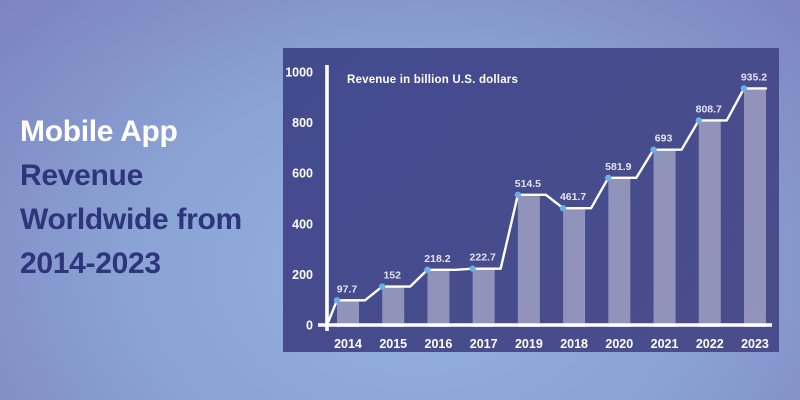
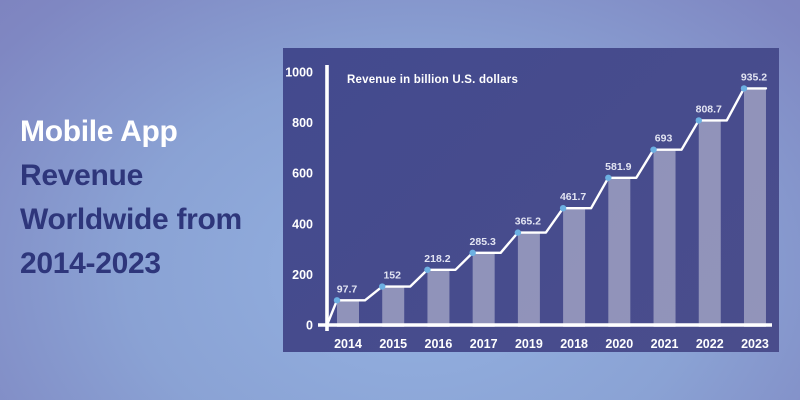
2017: 222.7 -> 285.3
2019: 514.5 -> 365.2
